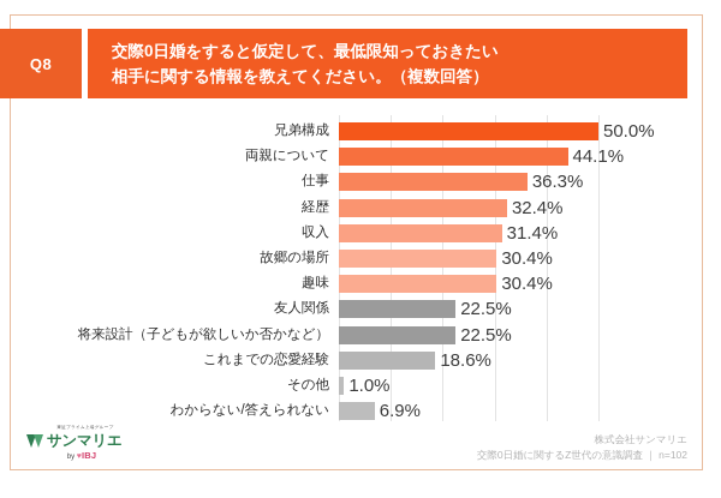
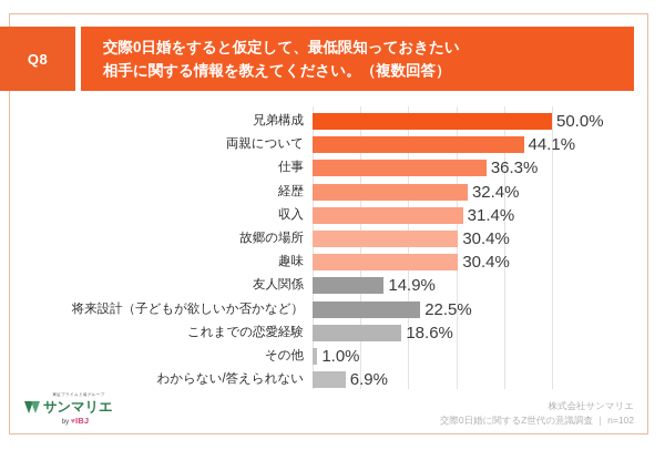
友人関係: 22.5% -> 14.9%
